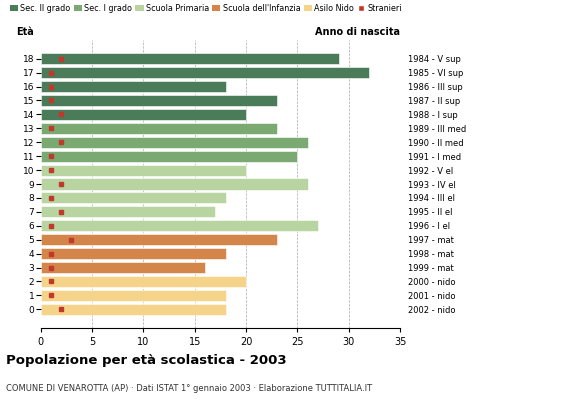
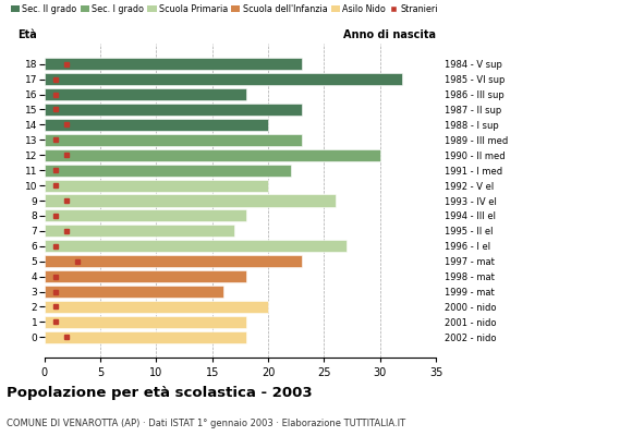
18: 29 -> 23
12: 26 -> 30
11: 25 -> 22
